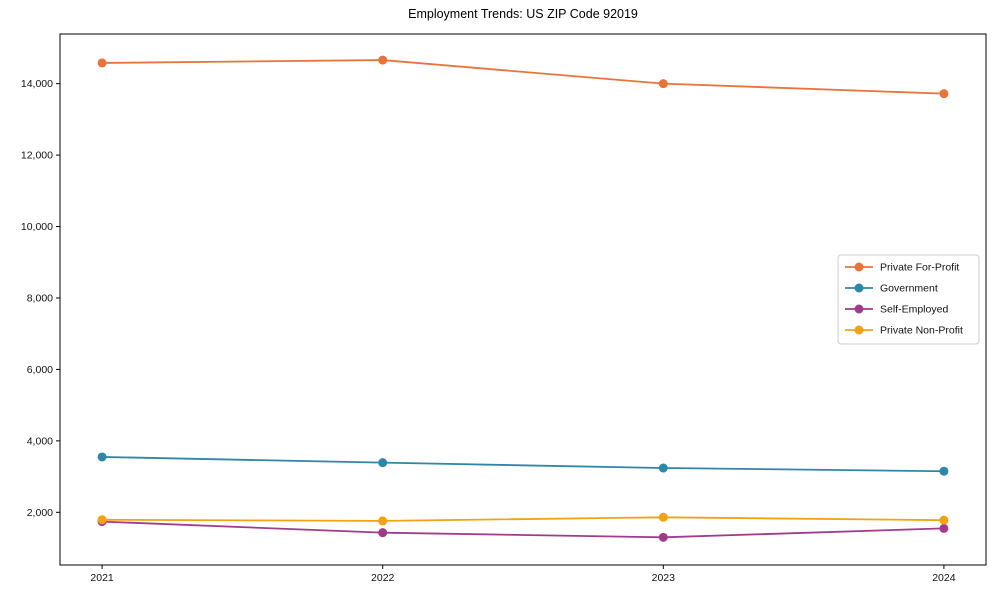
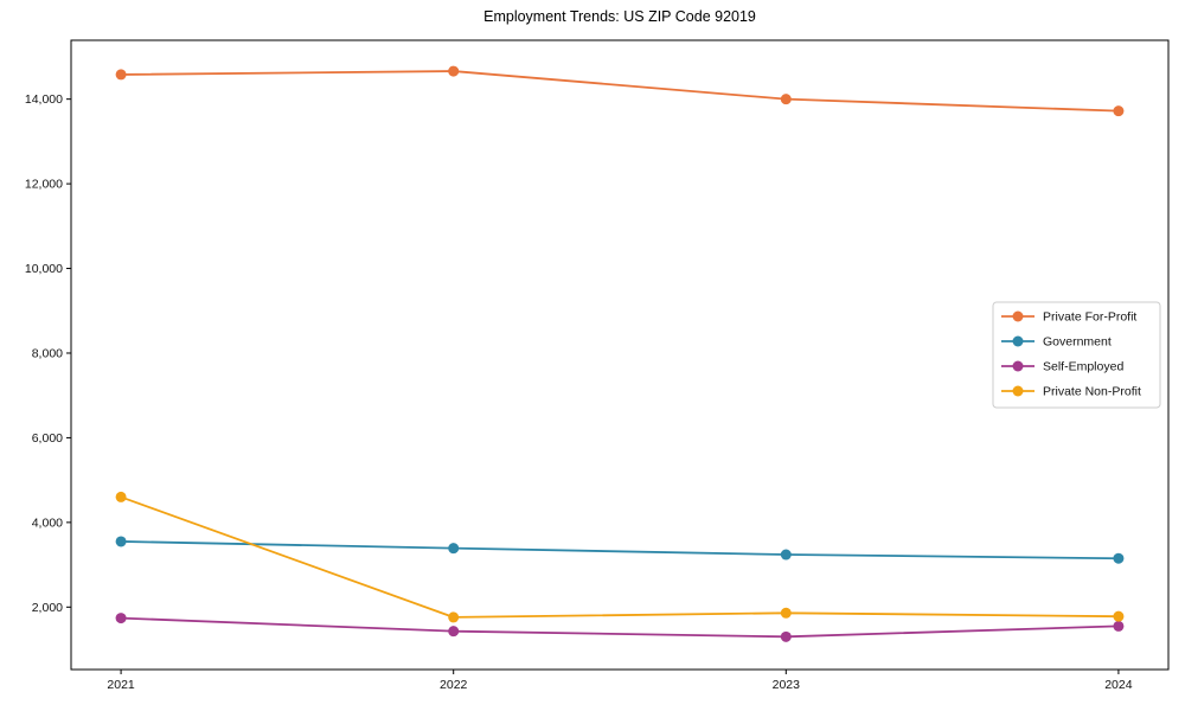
Private Non-Profit/2021: 1800 -> 4600
